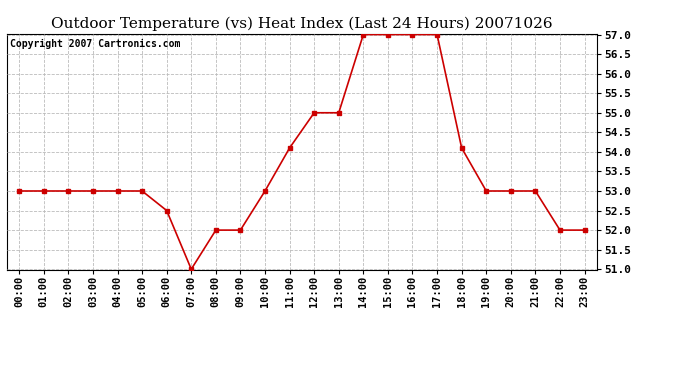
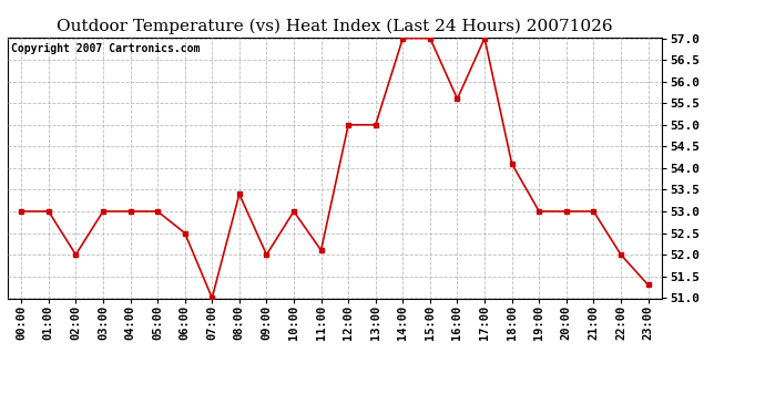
02:00: 53.0 -> 52.0
08:00: 52.0 -> 53.4
11:00: 54.1 -> 52.1
16:00: 57.0 -> 55.6
23:00: 52.0 -> 51.3
